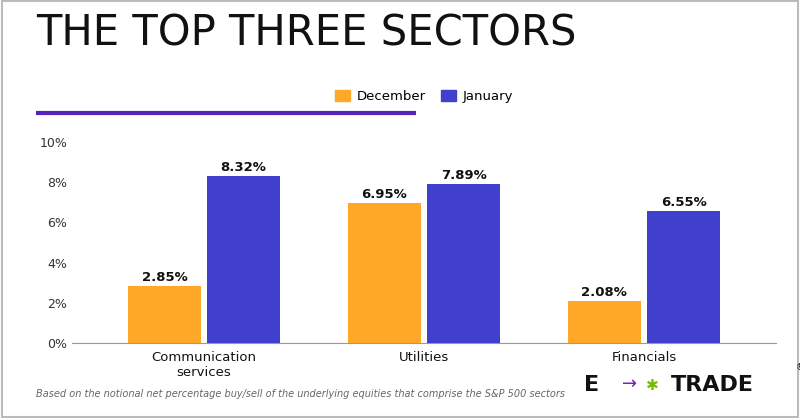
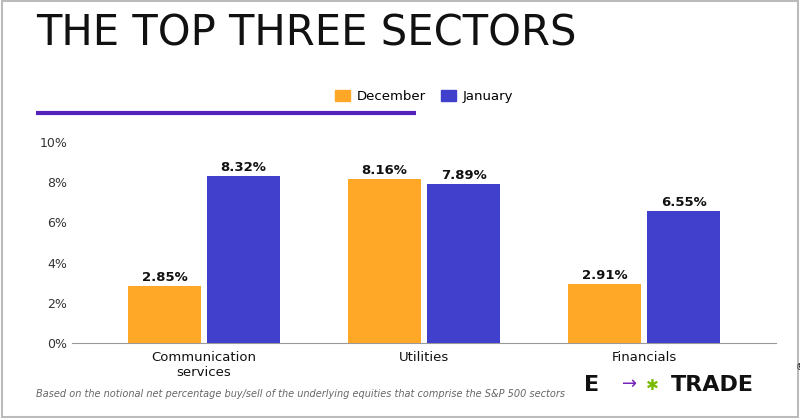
December/Utilities: 6.95% -> 8.16%
December/Financials: 2.08% -> 2.91%
